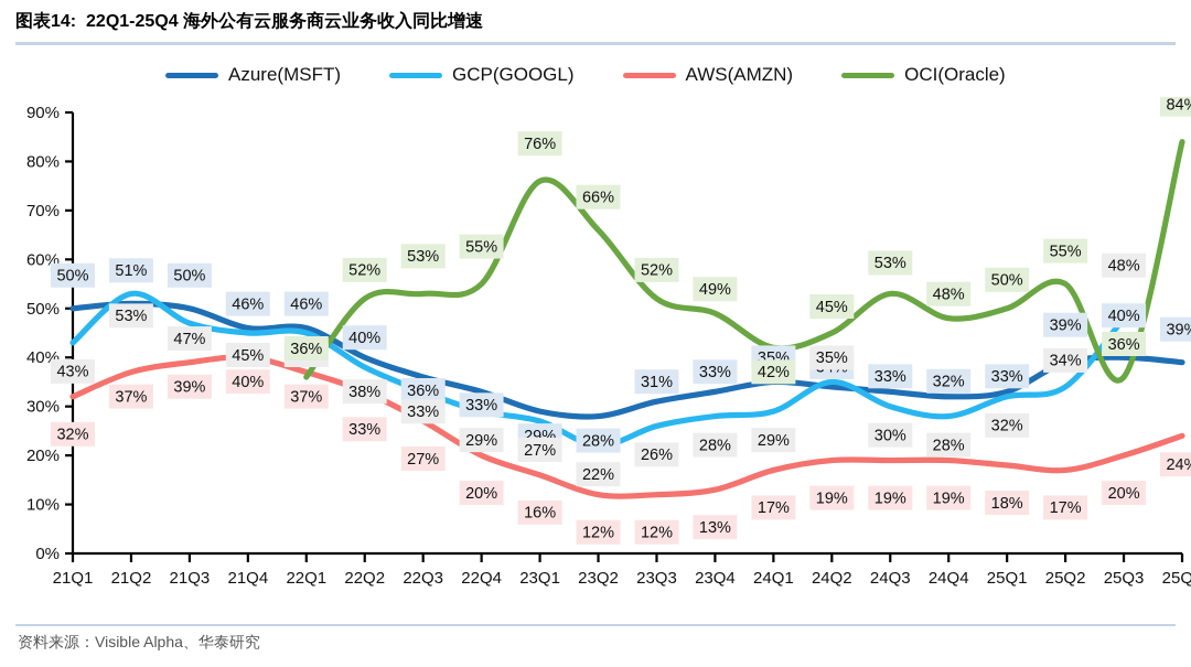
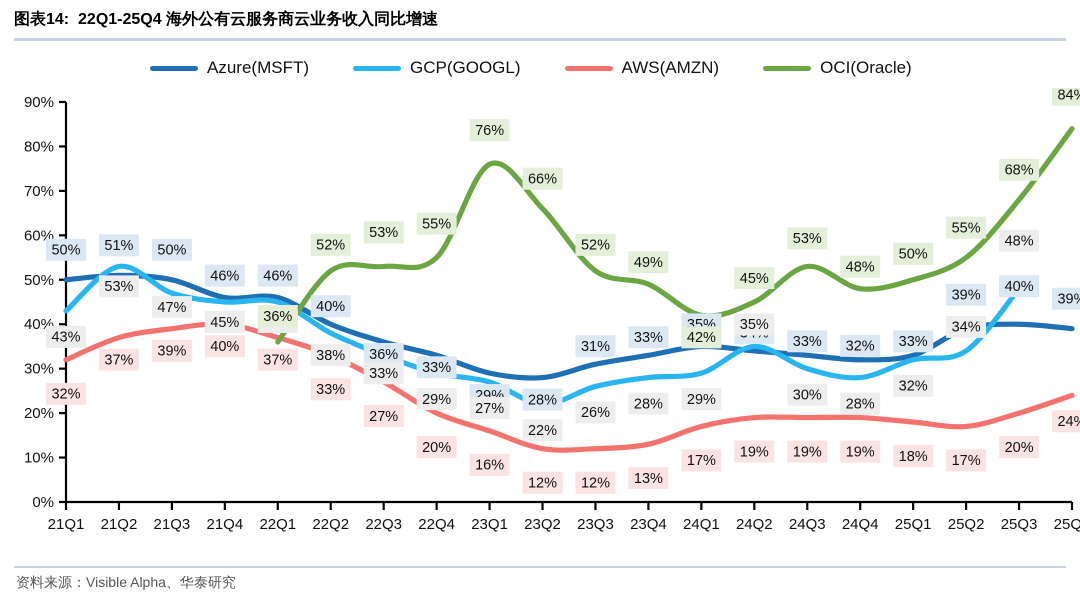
OCI(Oracle)/25Q3: 36% -> 68%
